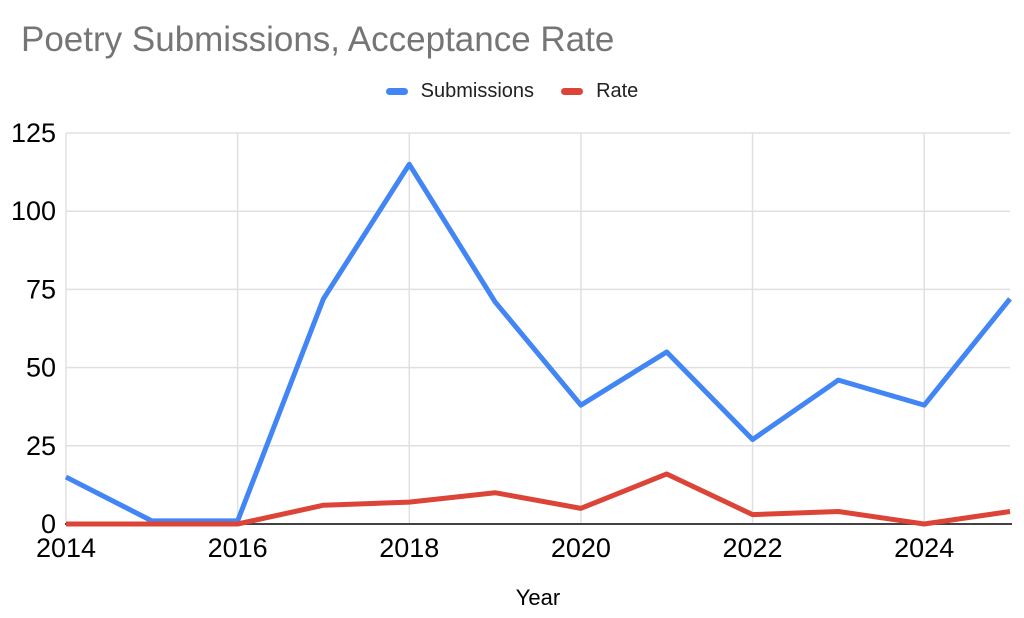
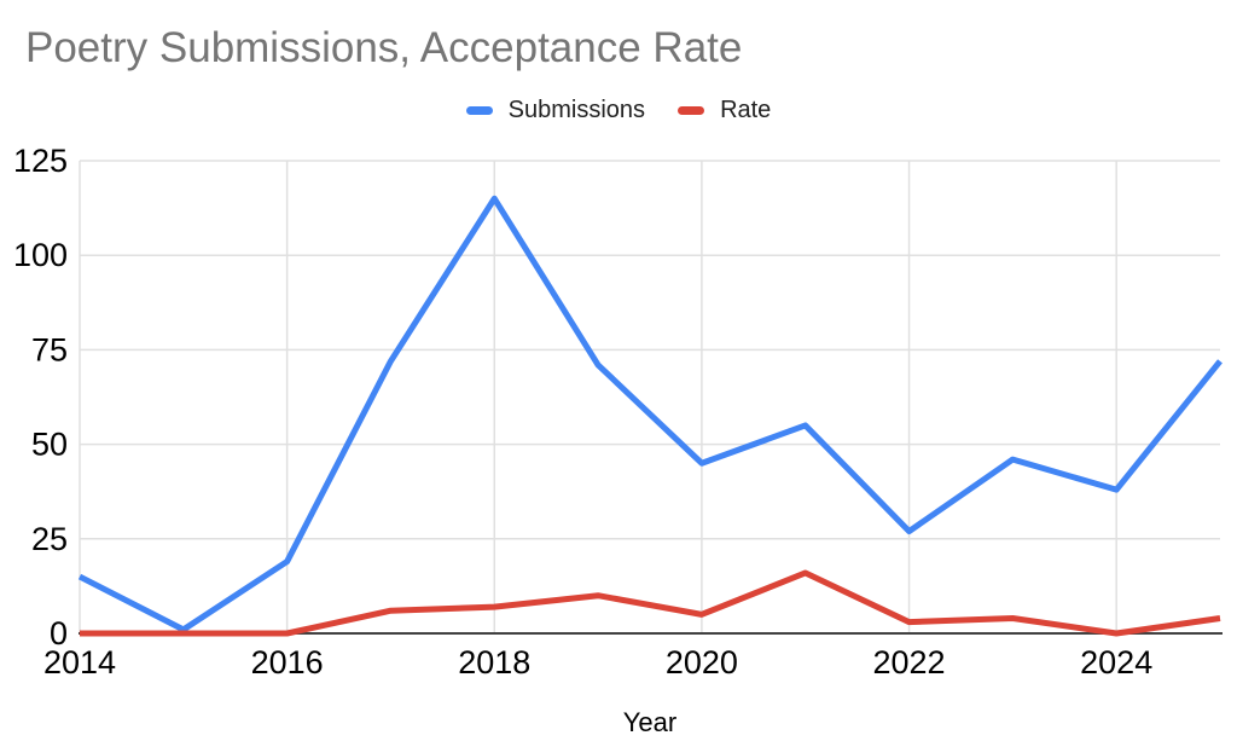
Submissions/2016: 1 -> 19
Submissions/2020: 38 -> 45
